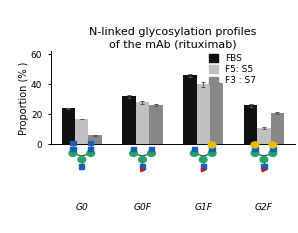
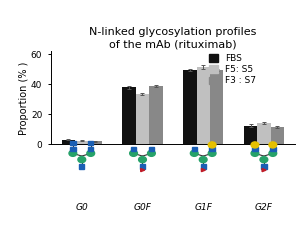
FBS/G0: 24 -> 3
F5: S5/G0: 17 -> 2
F3 : S7/G0: 6 -> 2
FBS/G0F: 32 -> 38
F5: S5/G0F: 28 -> 34
F3 : S7/G0F: 26 -> 39
FBS/G1F: 46 -> 50
F5: S5/G1F: 40 -> 52
F3 : S7/G1F: 41 -> 50
FBS/G2F: 26 -> 12
F5: S5/G2F: 11 -> 14
F3 : S7/G2F: 21 -> 12
